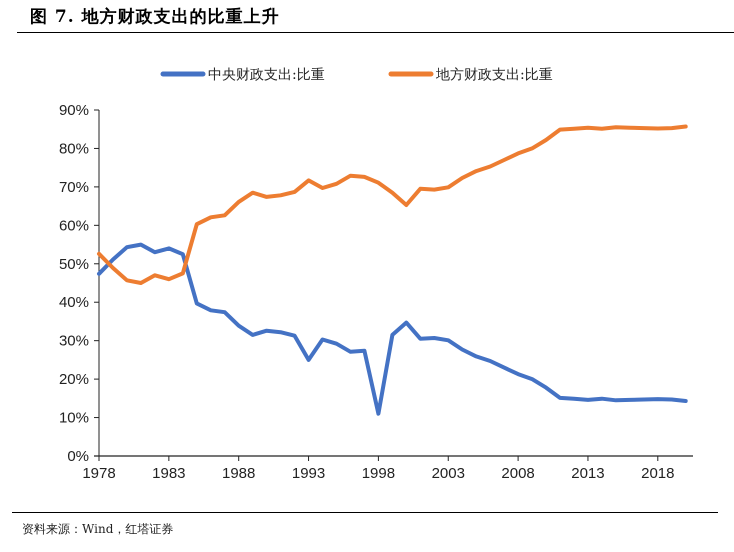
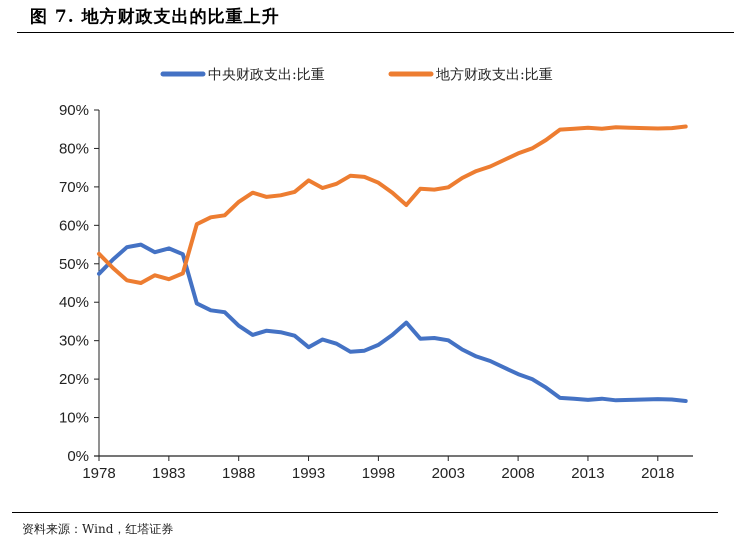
中央财政支出:比重/1993: 25% -> 28%
中央财政支出:比重/1998: 11% -> 29%
